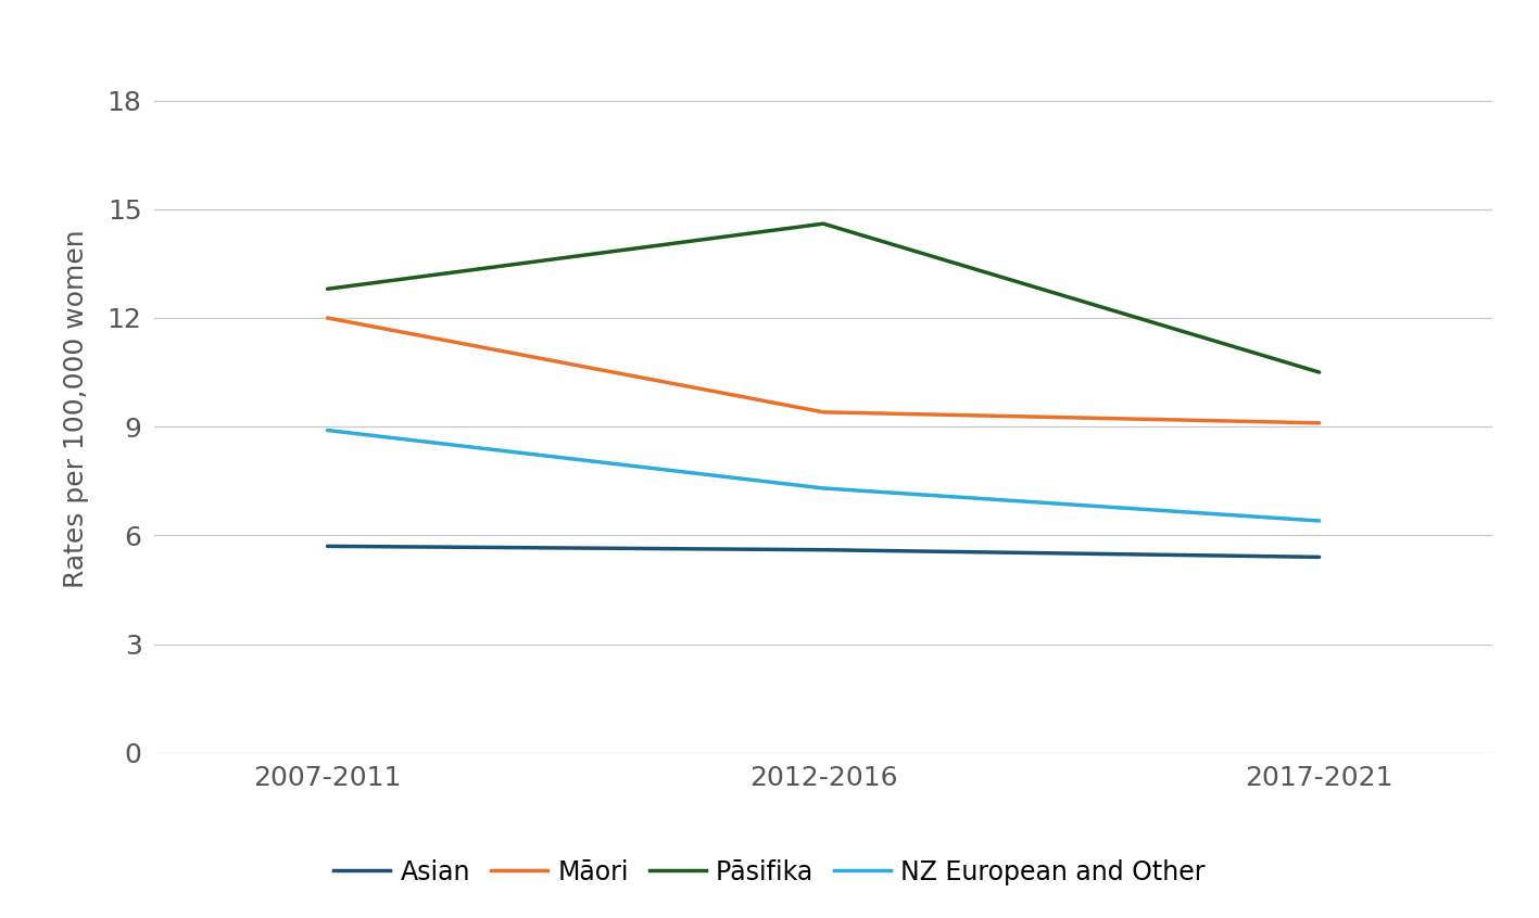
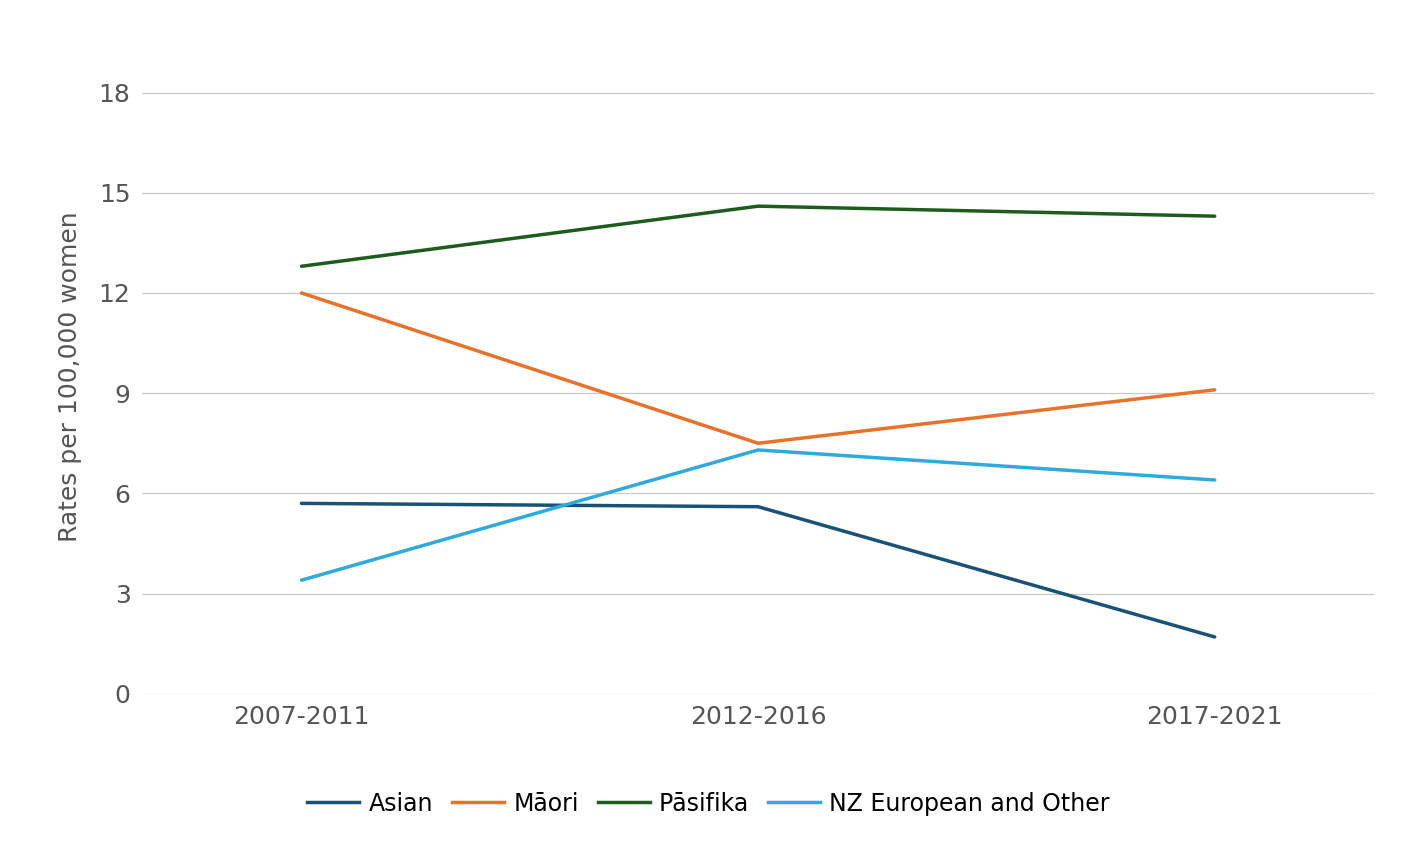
NZ European and Other/2007-2011: 8.9 -> 3.4
Māori/2012-2016: 9.4 -> 7.5
Asian/2017-2021: 5.4 -> 1.7
Pāsifika/2017-2021: 10.5 -> 14.3
